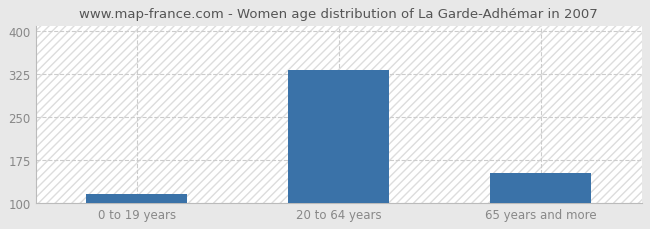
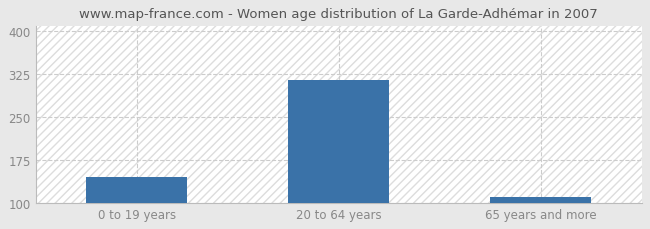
0 to 19 years: 116 -> 145
20 to 64 years: 332 -> 315
65 years and more: 152 -> 110
